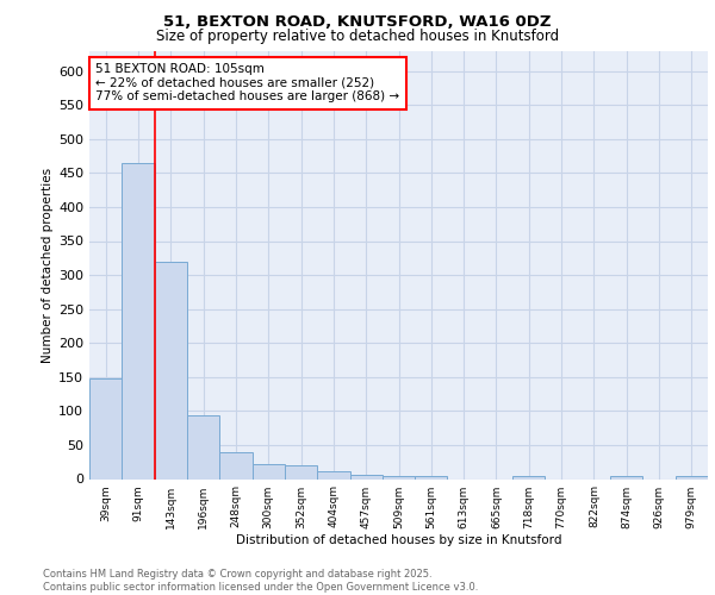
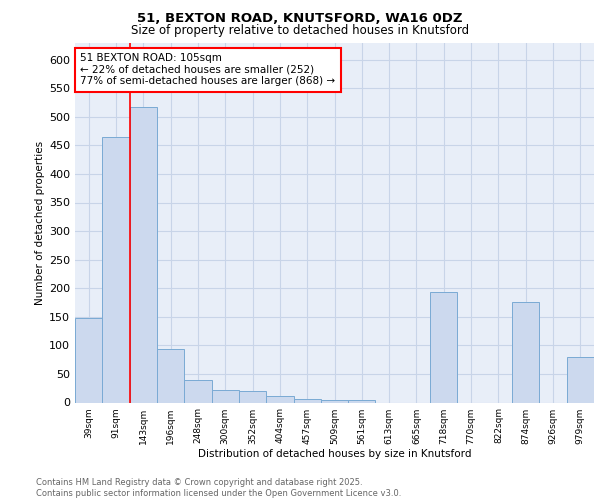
143sqm: 320 -> 518
718sqm: 4 -> 194
874sqm: 4 -> 176
979sqm: 4 -> 80
